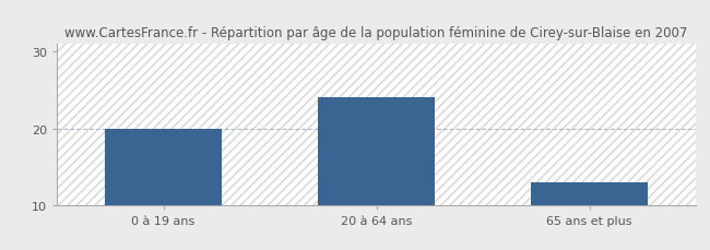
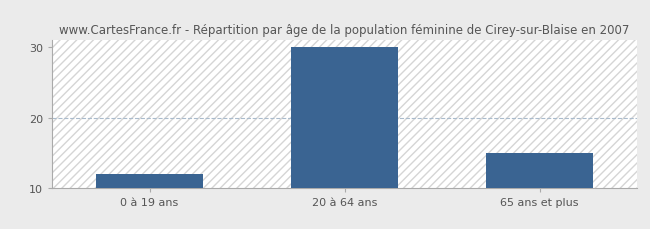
0 à 19 ans: 20 -> 12
20 à 64 ans: 24 -> 30
65 ans et plus: 13 -> 15
